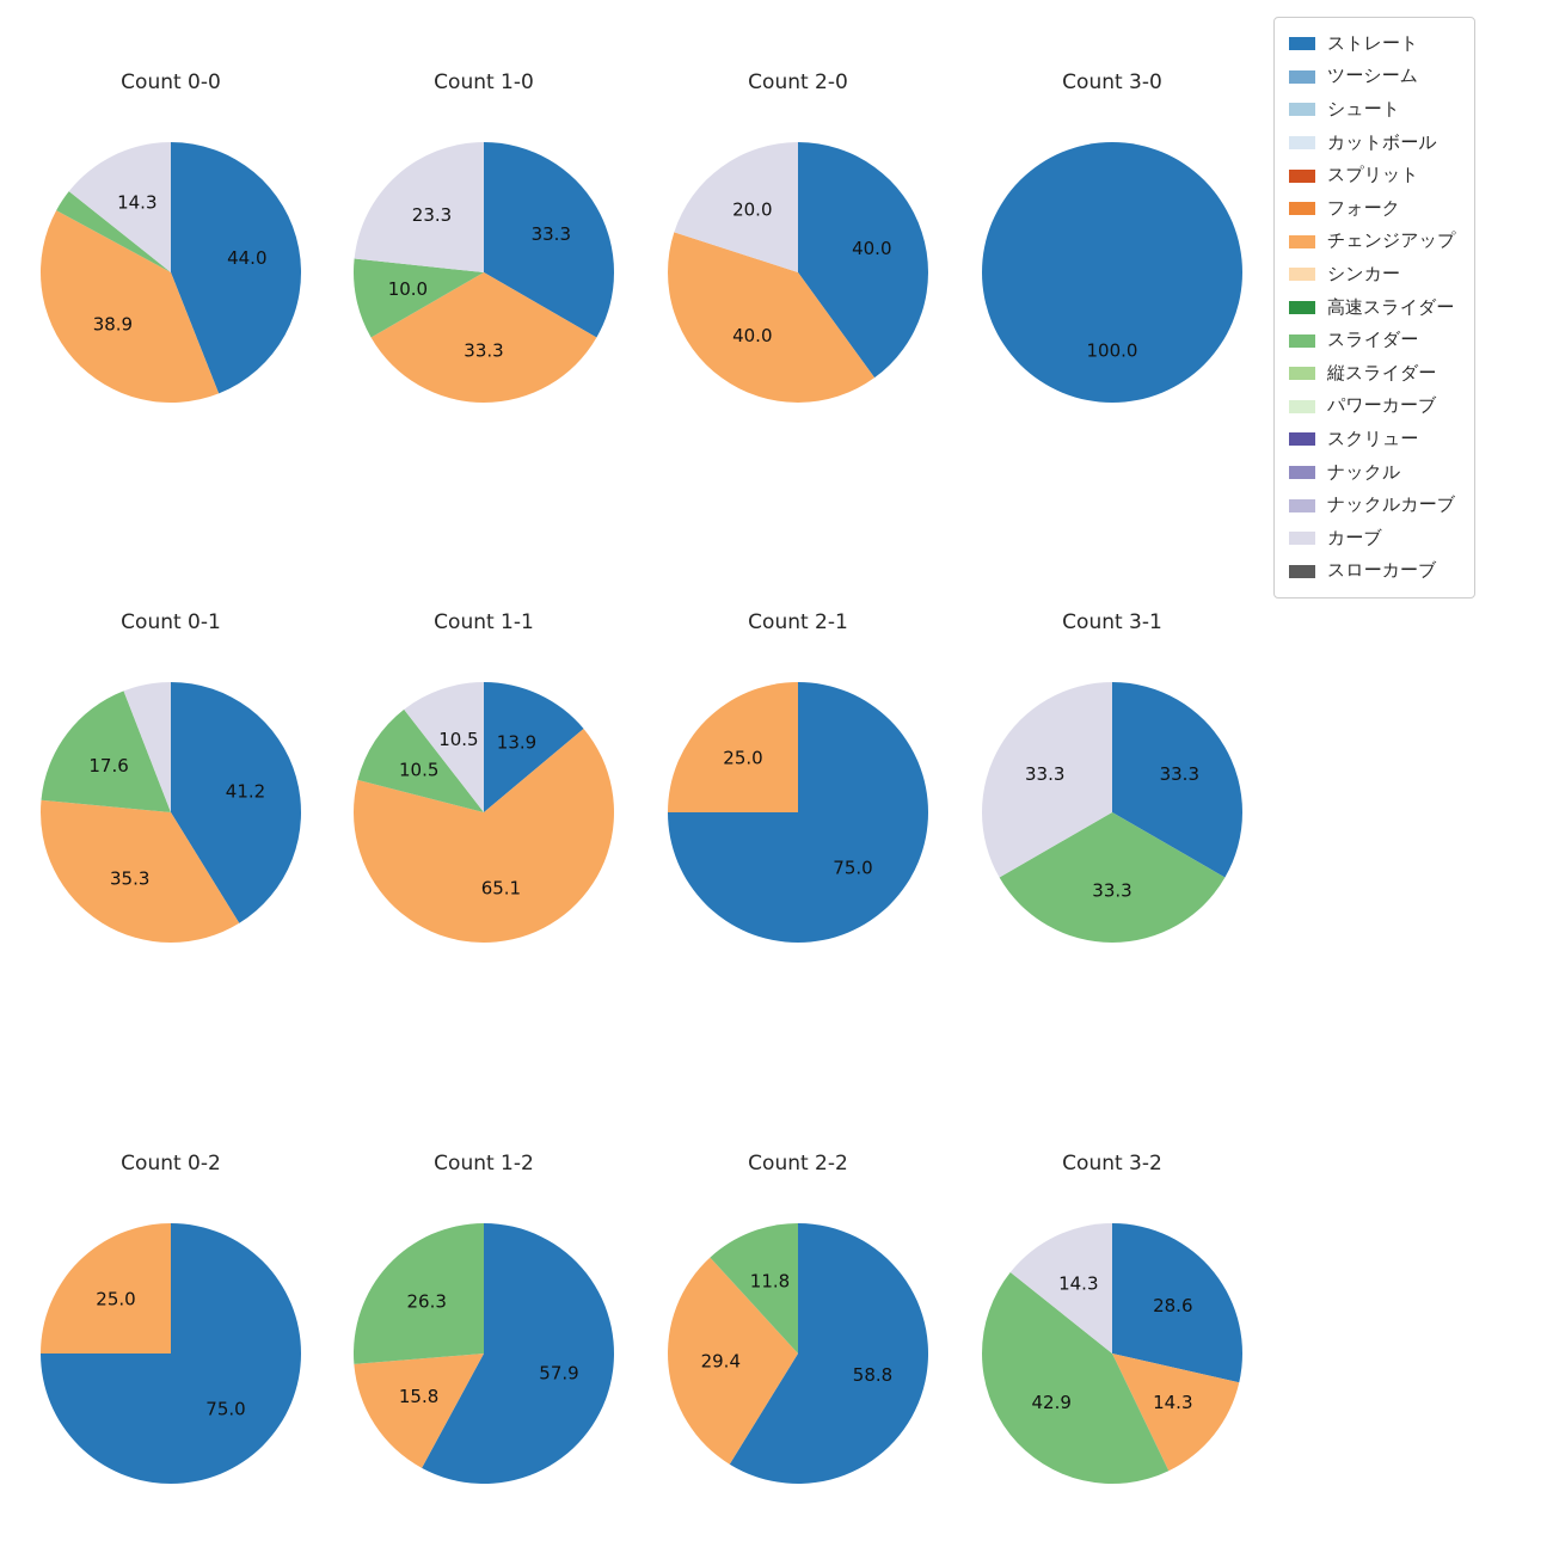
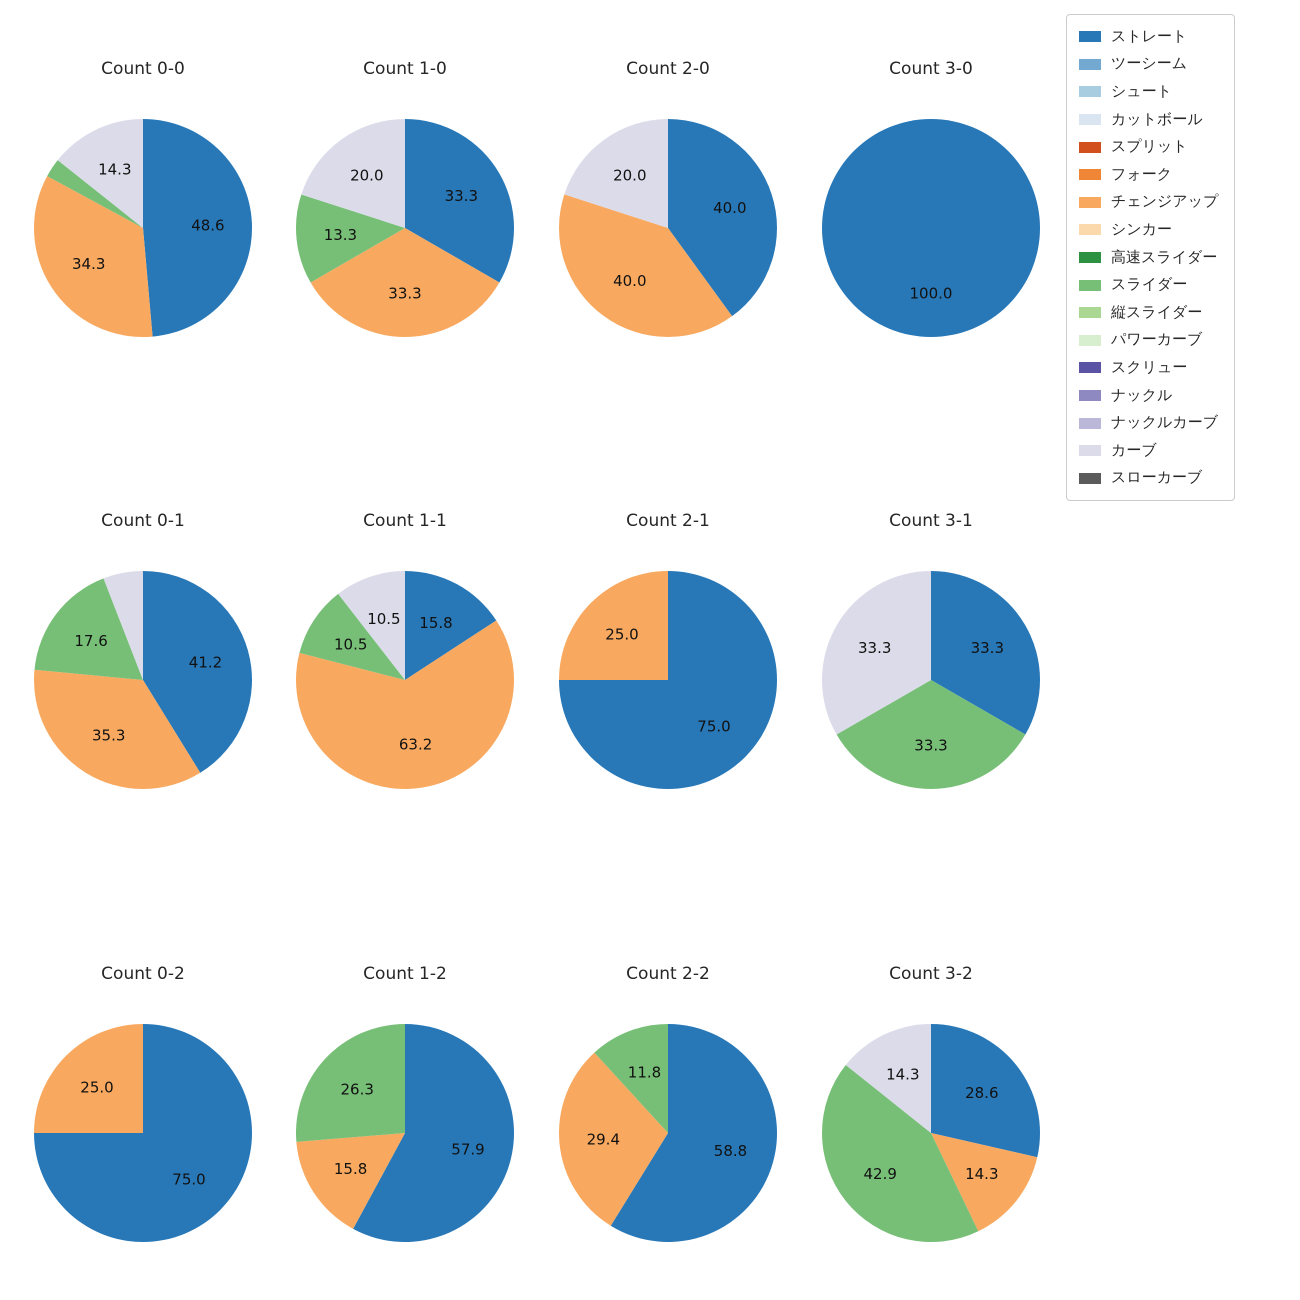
Count 0-0/ストレート: 44.0 -> 48.6
Count 0-0/チェンジアップ: 38.9 -> 34.3
Count 1-0/スライダー: 10.0 -> 13.3
Count 1-0/カーブ: 23.3 -> 20.0
Count 1-1/ストレート: 13.9 -> 15.8
Count 1-1/チェンジアップ: 65.1 -> 63.2
